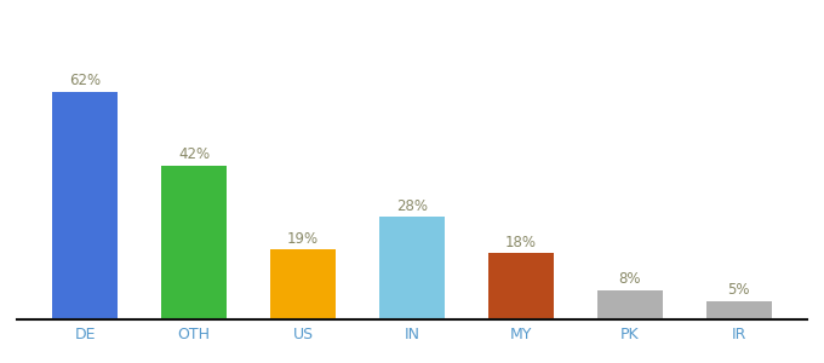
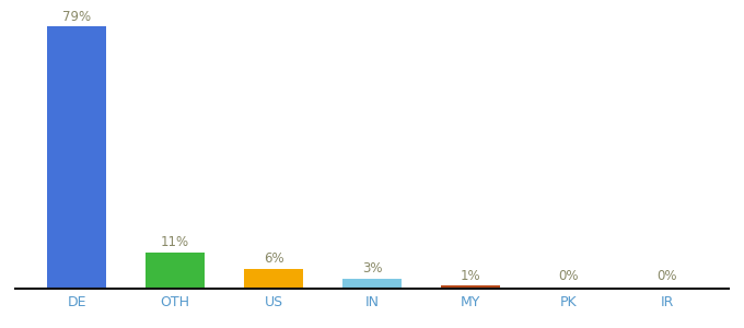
DE: 62% -> 79%
OTH: 42% -> 11%
US: 19% -> 6%
IN: 28% -> 3%
MY: 18% -> 1%
PK: 8% -> 0%
IR: 5% -> 0%
